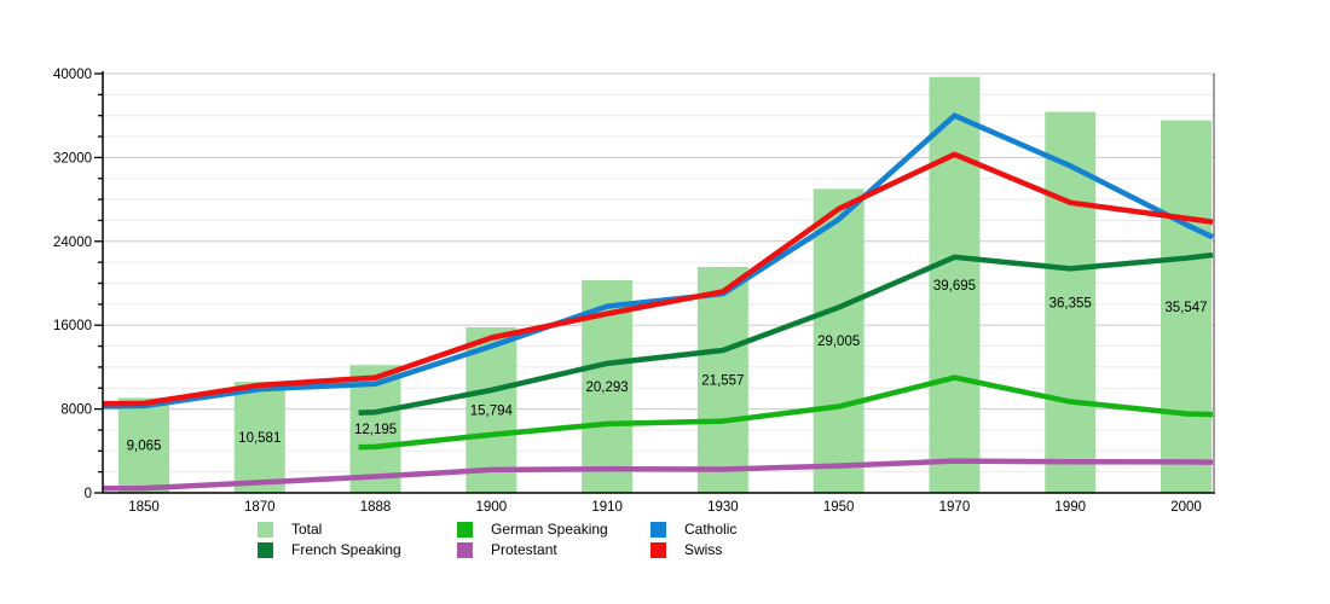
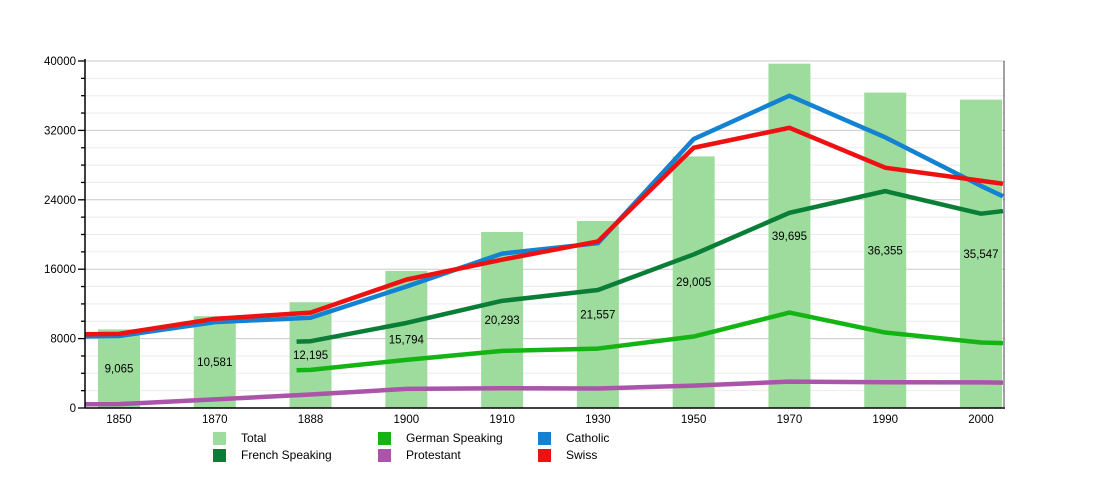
Catholic/1950: 26000 -> 31000
Swiss/1950: 27000 -> 30000
French Speaking/1990: 21000 -> 25000
